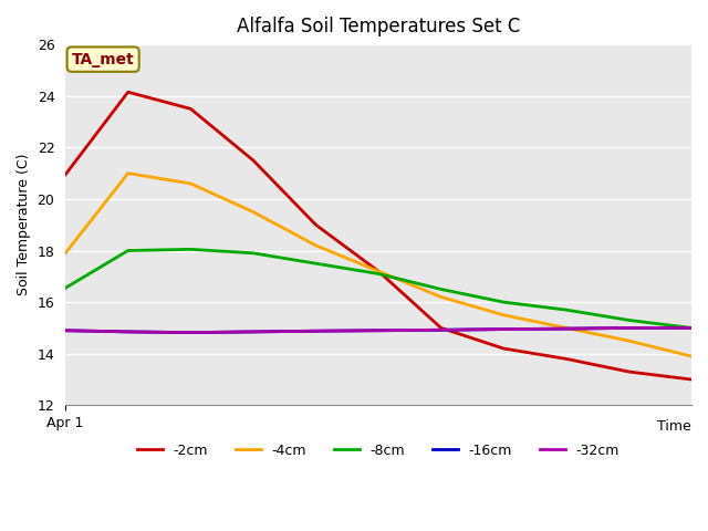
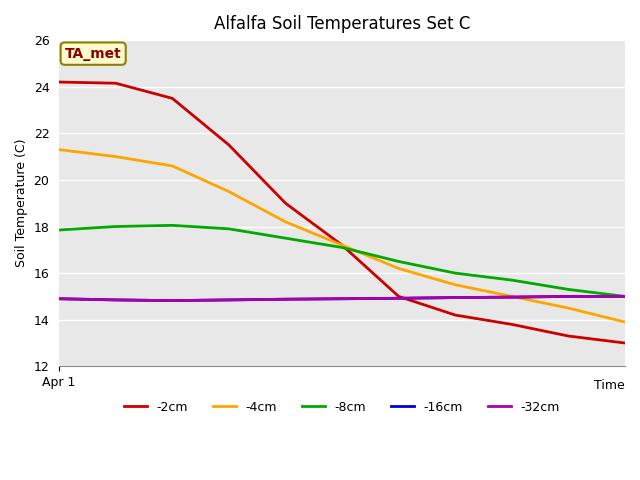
-2cm/Apr 1: 20.95 -> 24.20
-4cm/Apr 1: 17.9 -> 21.3
-8cm/Apr 1: 16.55 -> 17.85
